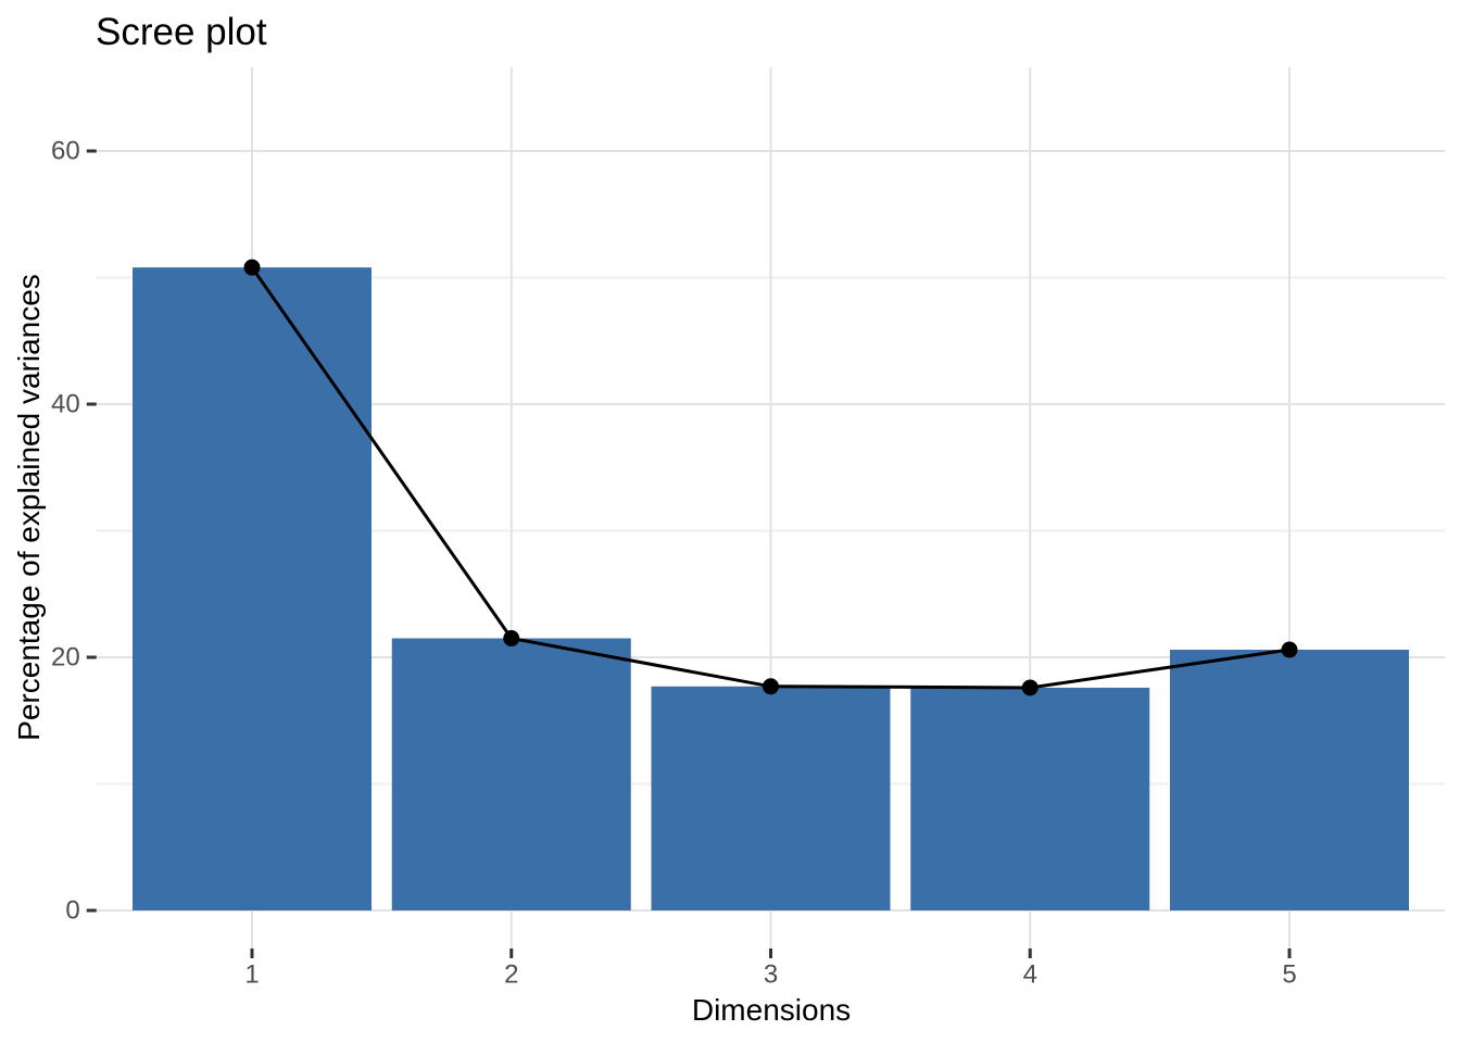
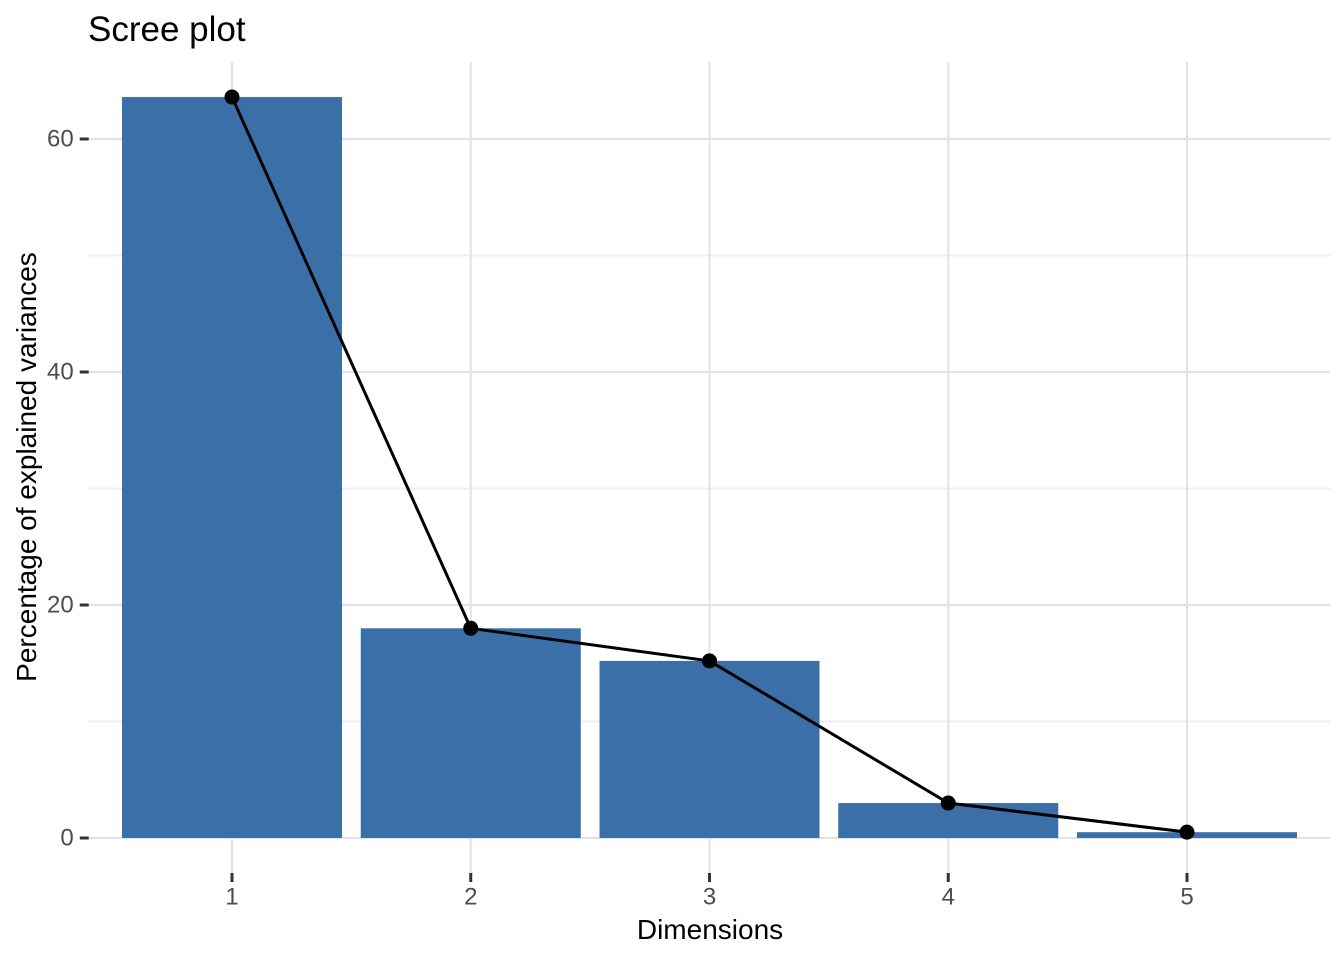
1: 50.8 -> 63.6
2: 21.5 -> 18.0
3: 17.7 -> 15.2
4: 17.6 -> 3.0
5: 20.6 -> 0.5
